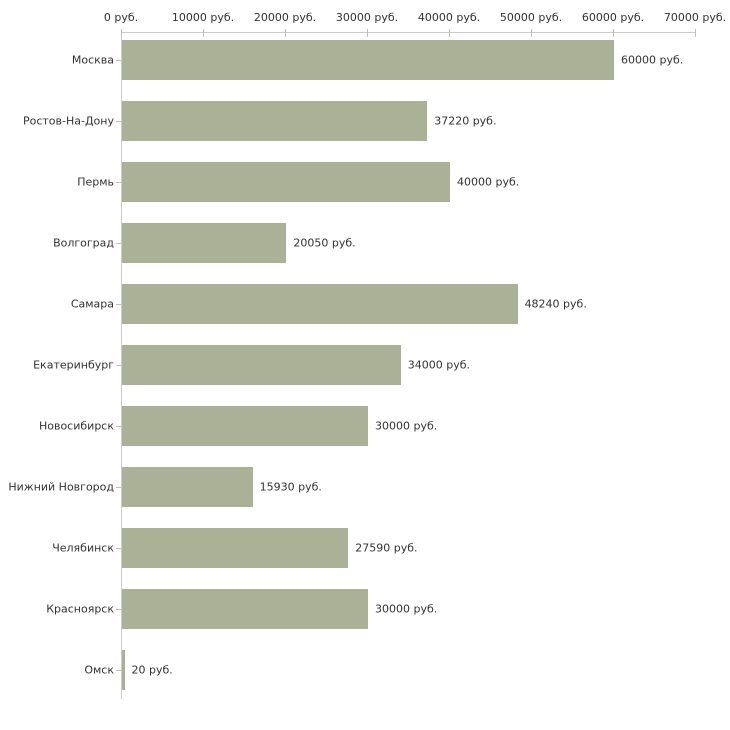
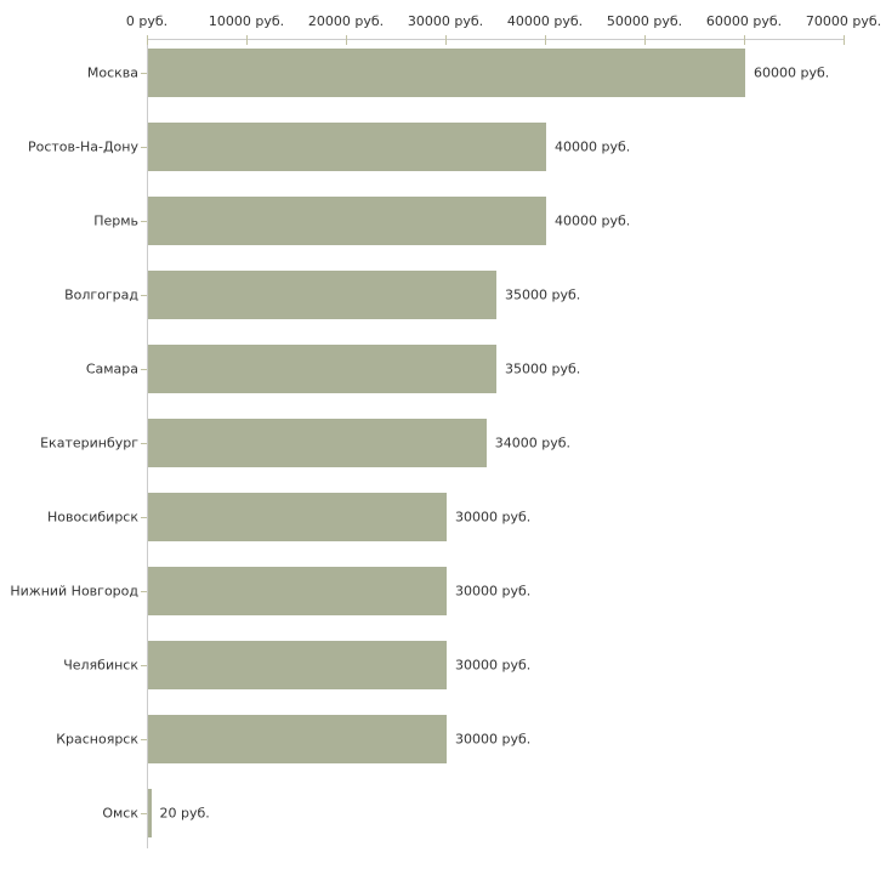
Ростов-На-Дону: 37220 -> 40000
Волгоград: 20050 -> 35000
Самара: 48240 -> 35000
Нижний Новгород: 15930 -> 30000
Челябинск: 27590 -> 30000
